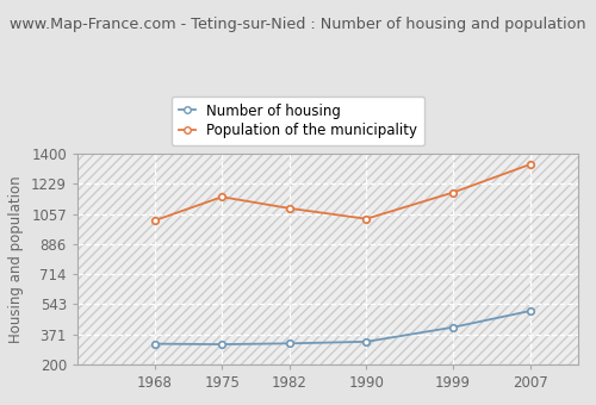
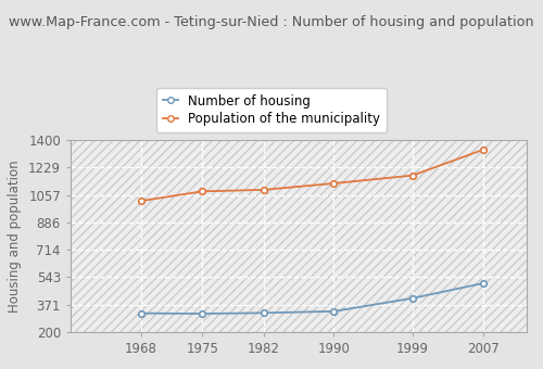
Population of the municipality/1975: 1160 -> 1080
Population of the municipality/1990: 1030 -> 1130
